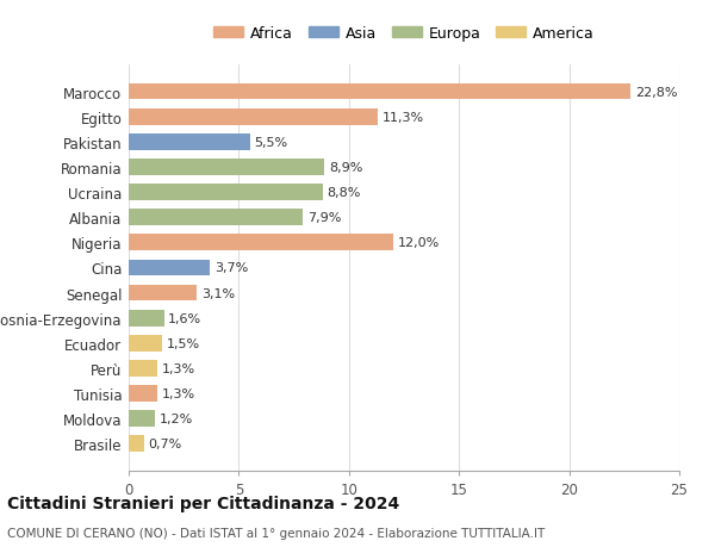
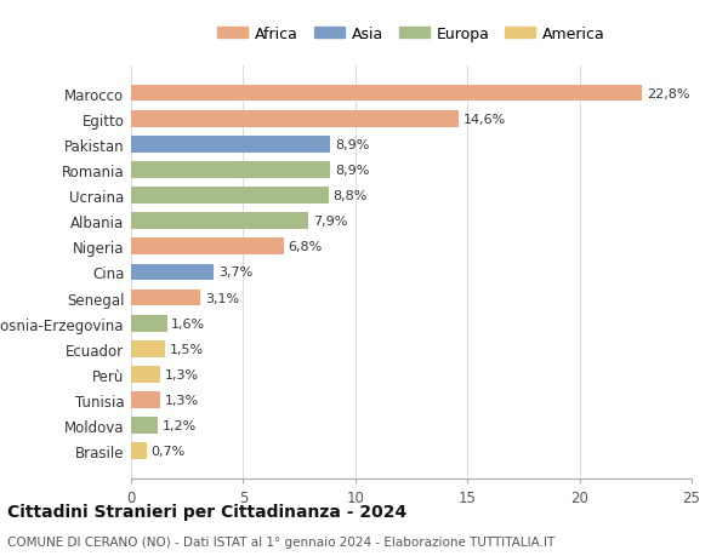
Egitto: 11,3% -> 14,6%
Pakistan: 5,5% -> 8,9%
Nigeria: 12,0% -> 6,8%
